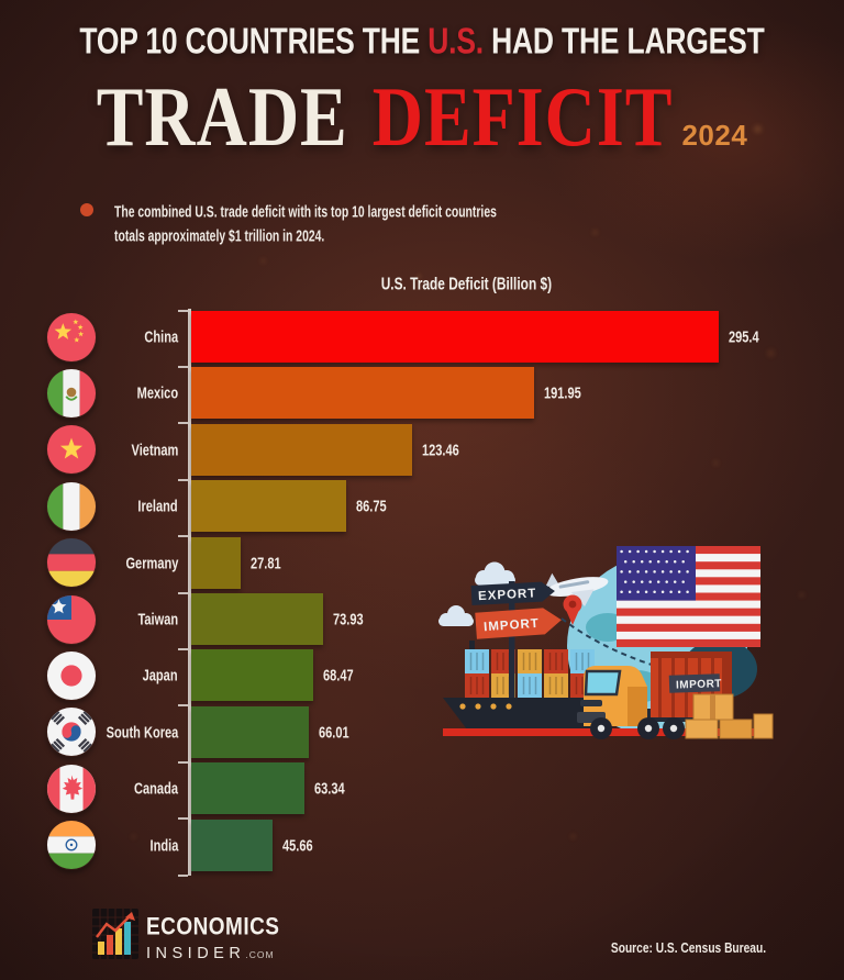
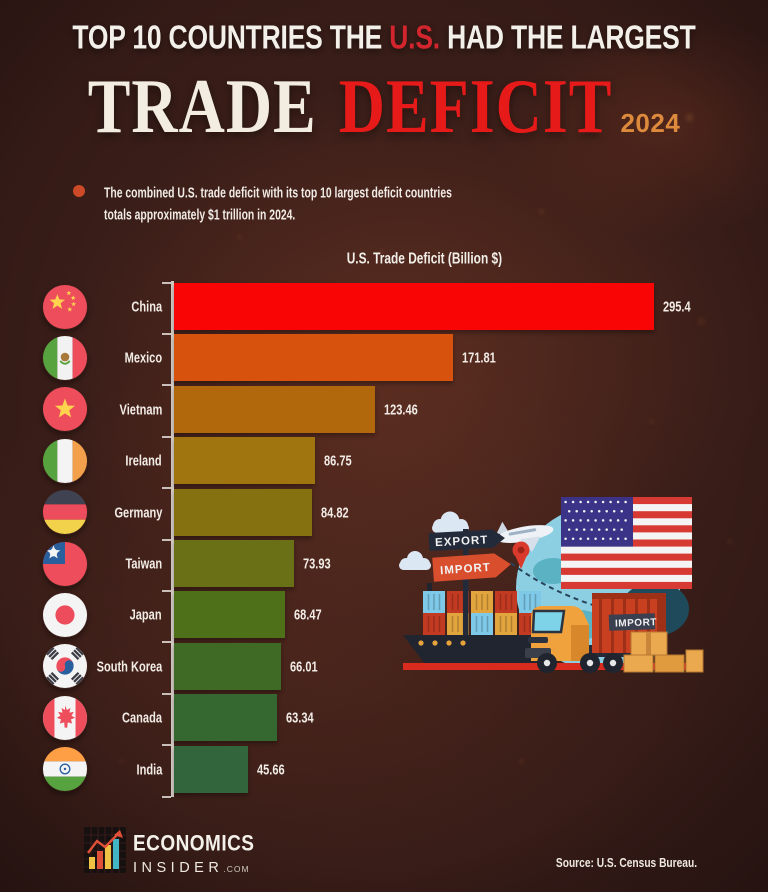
Mexico: 191.95 -> 171.81
Germany: 27.81 -> 84.82
